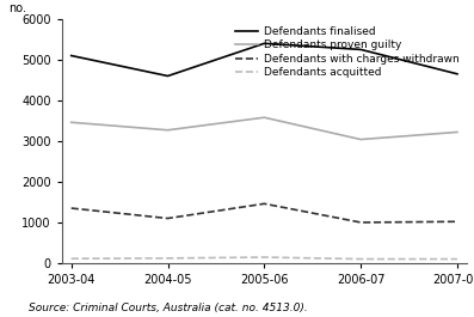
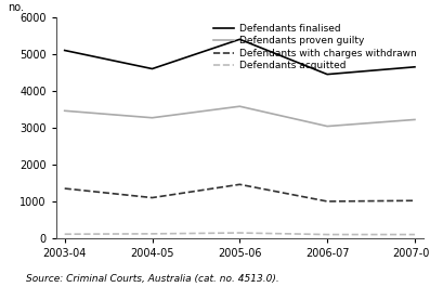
Defendants finalised/2006-07: 5250 -> 4450
